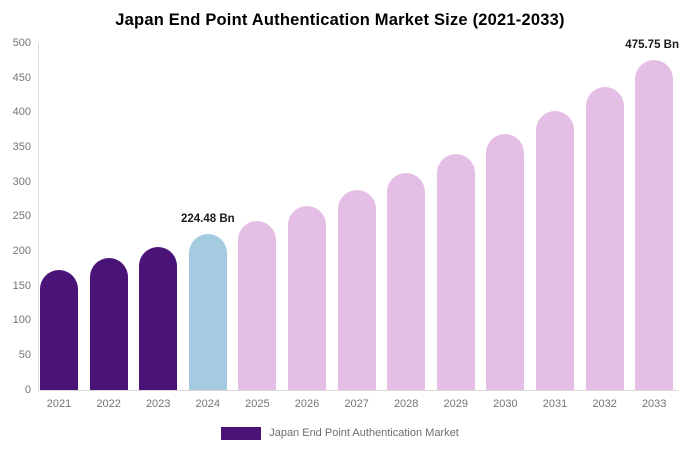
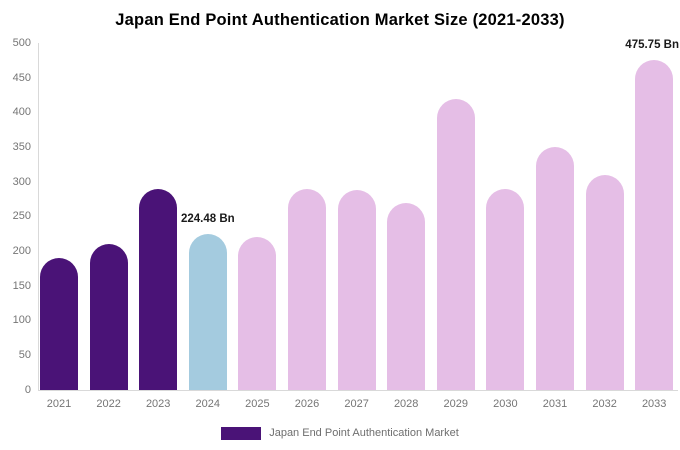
2021: 170 -> 190
2022: 190 -> 210
2023: 210 -> 290
2025: 240 -> 220
2026: 260 -> 290
2028: 310 -> 270
2029: 340 -> 420
2030: 370 -> 290
2031: 400 -> 350
2032: 440 -> 310
